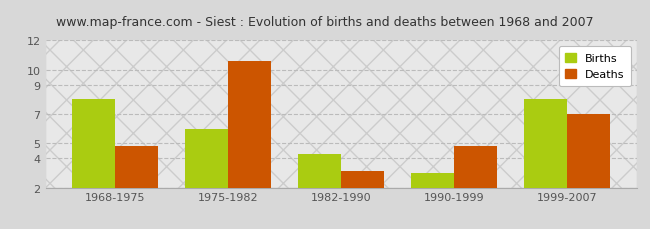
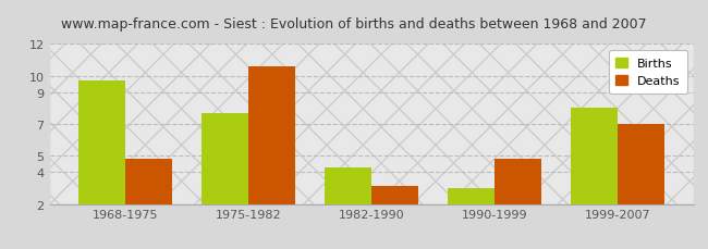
Births/1968-1975: 8.0 -> 9.7
Births/1975-1982: 6.0 -> 7.7
